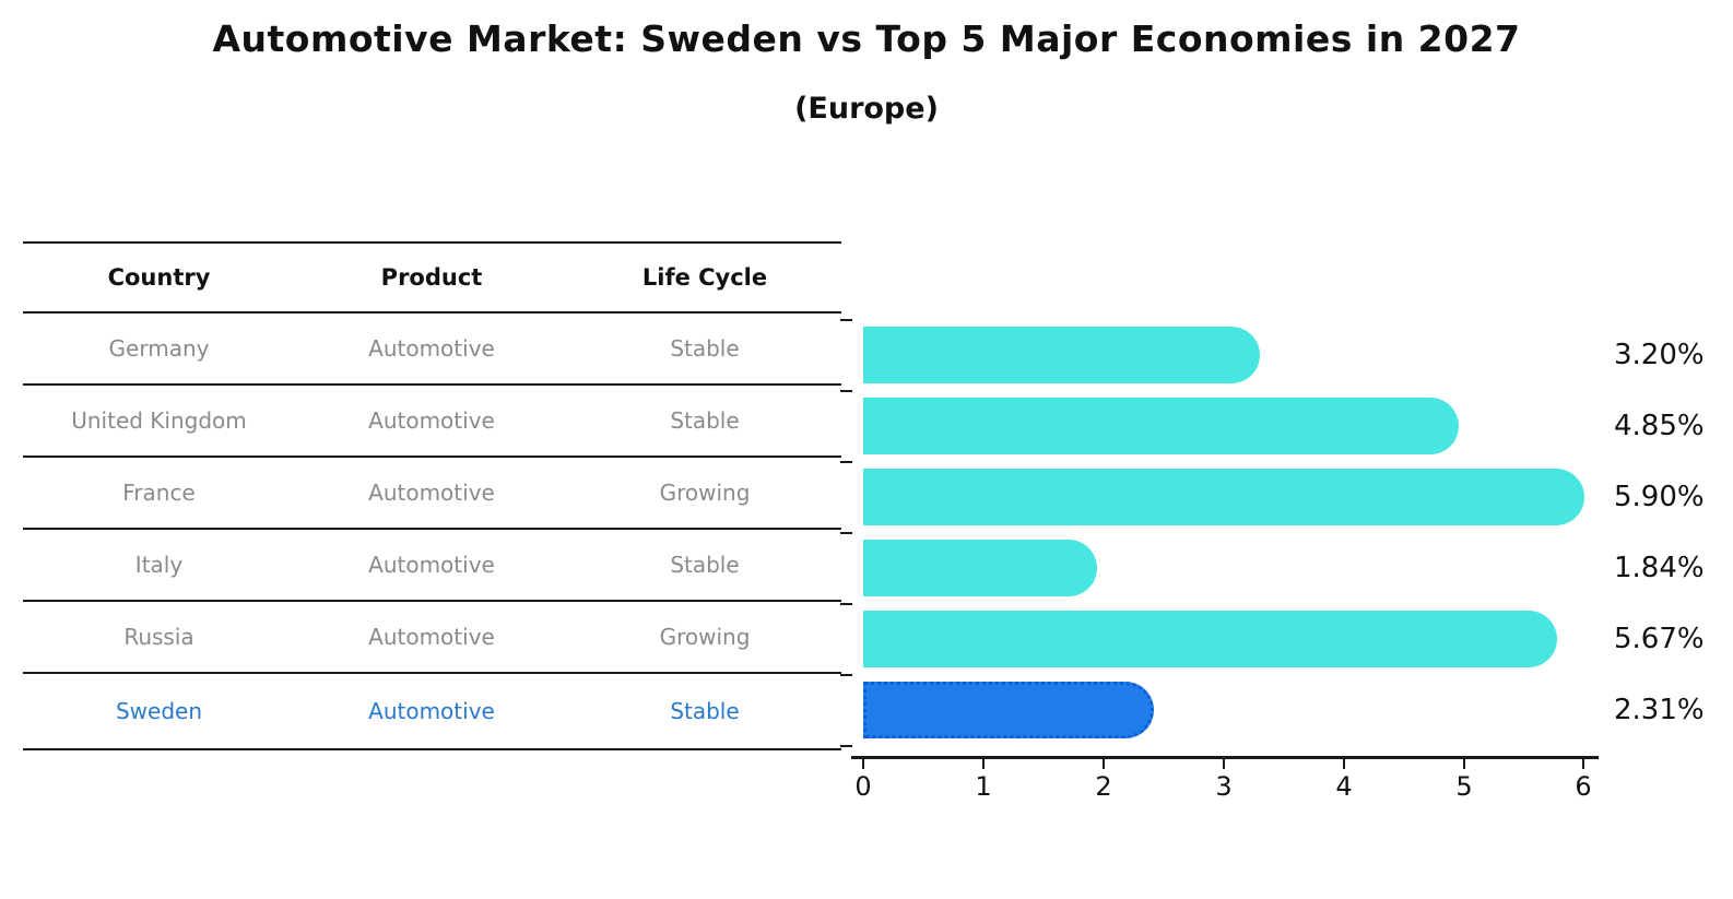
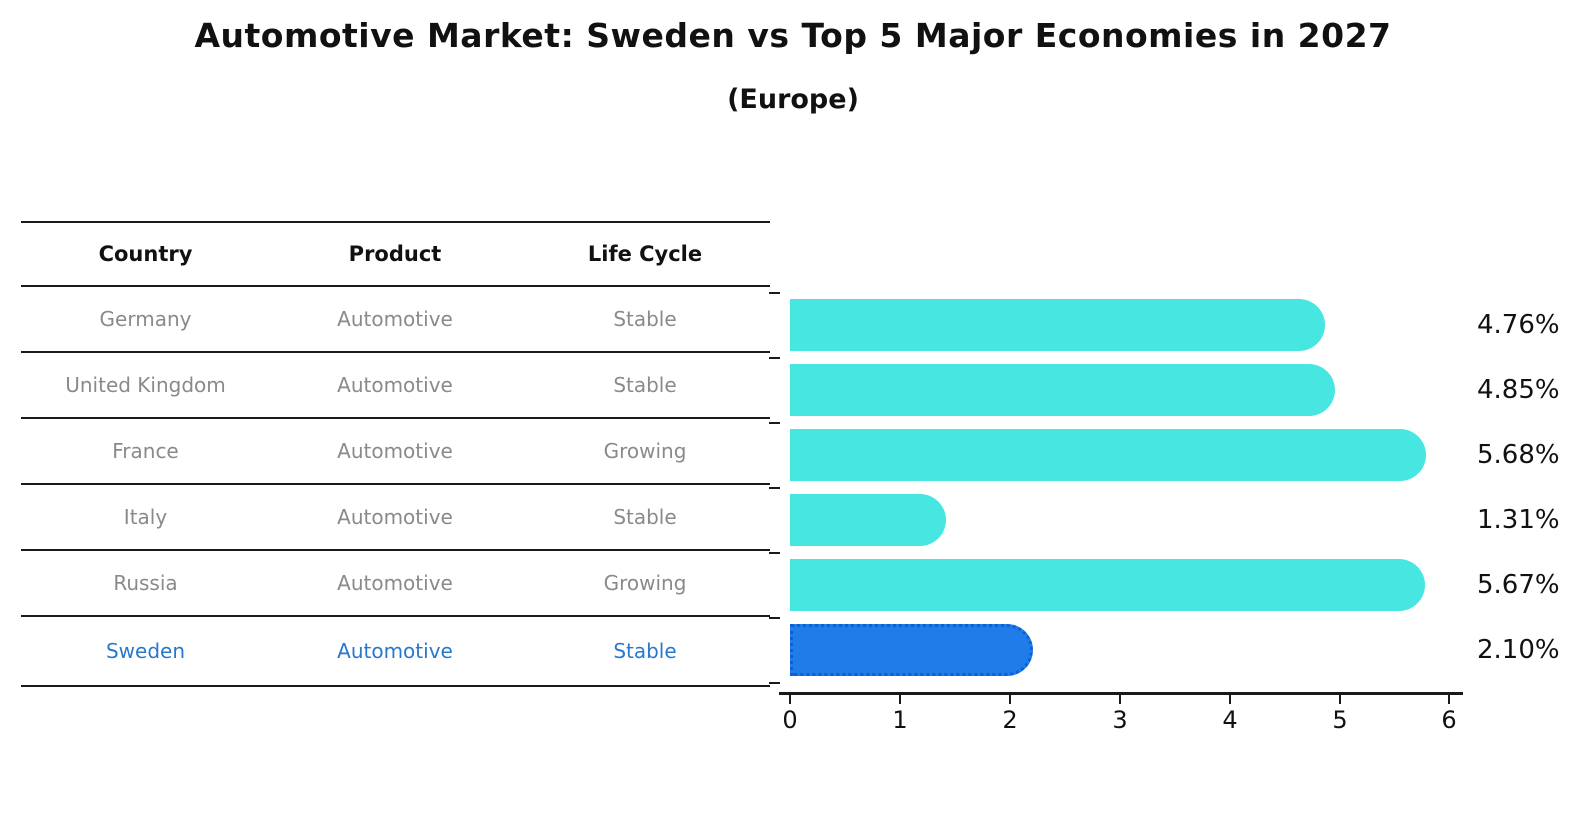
Germany: 3.20% -> 4.76%
France: 5.90% -> 5.68%
Italy: 1.84% -> 1.31%
Sweden: 2.31% -> 2.10%
